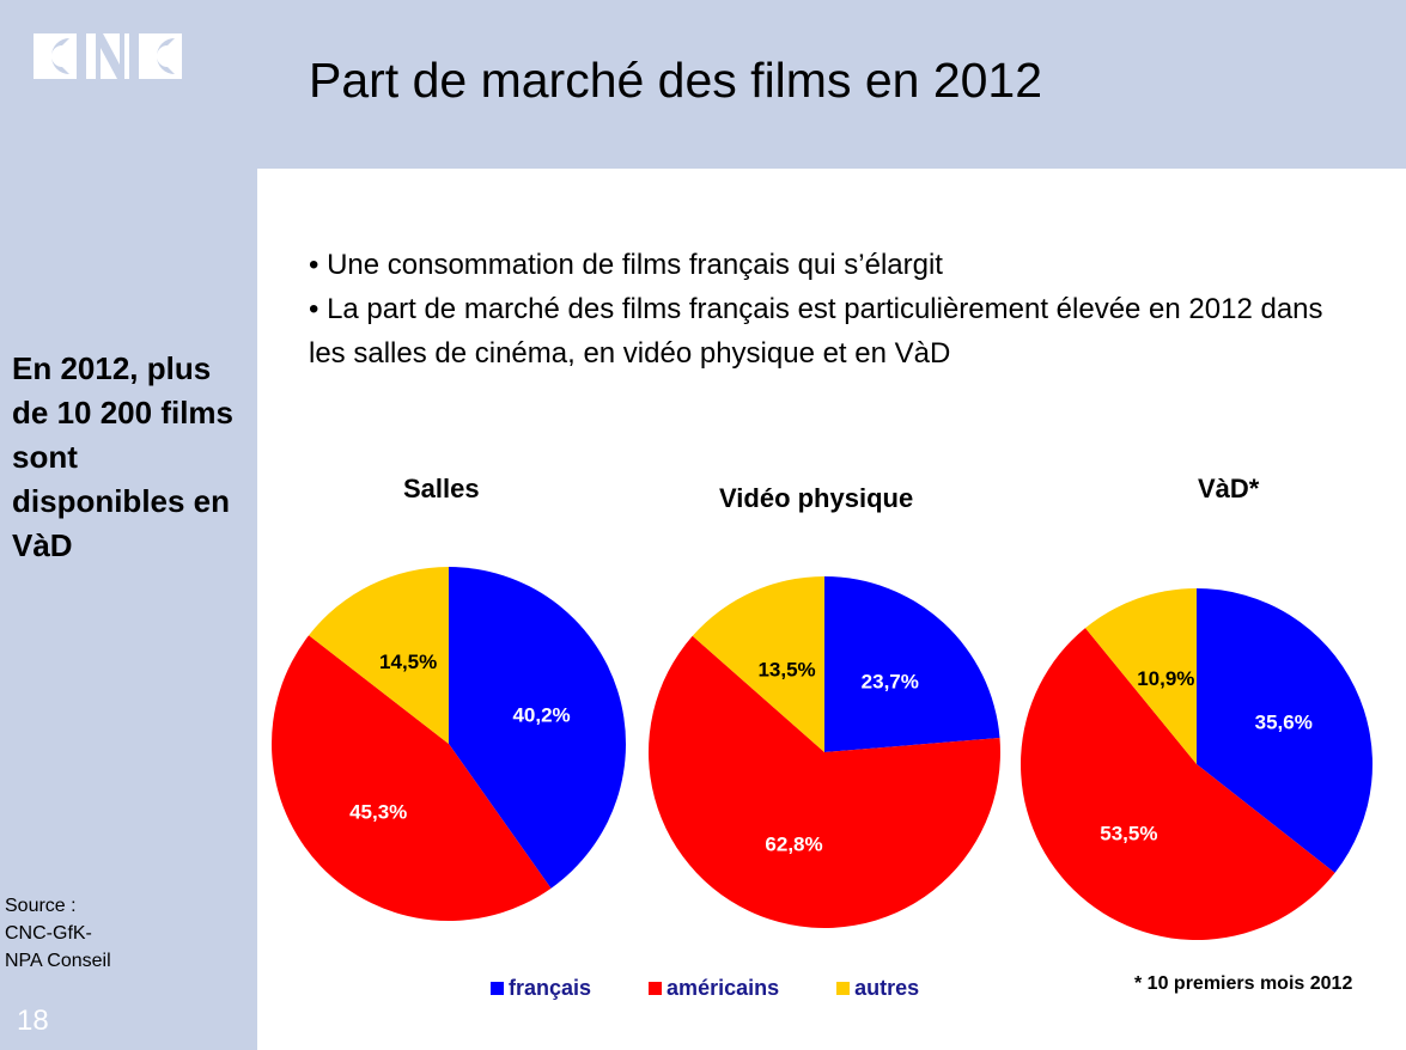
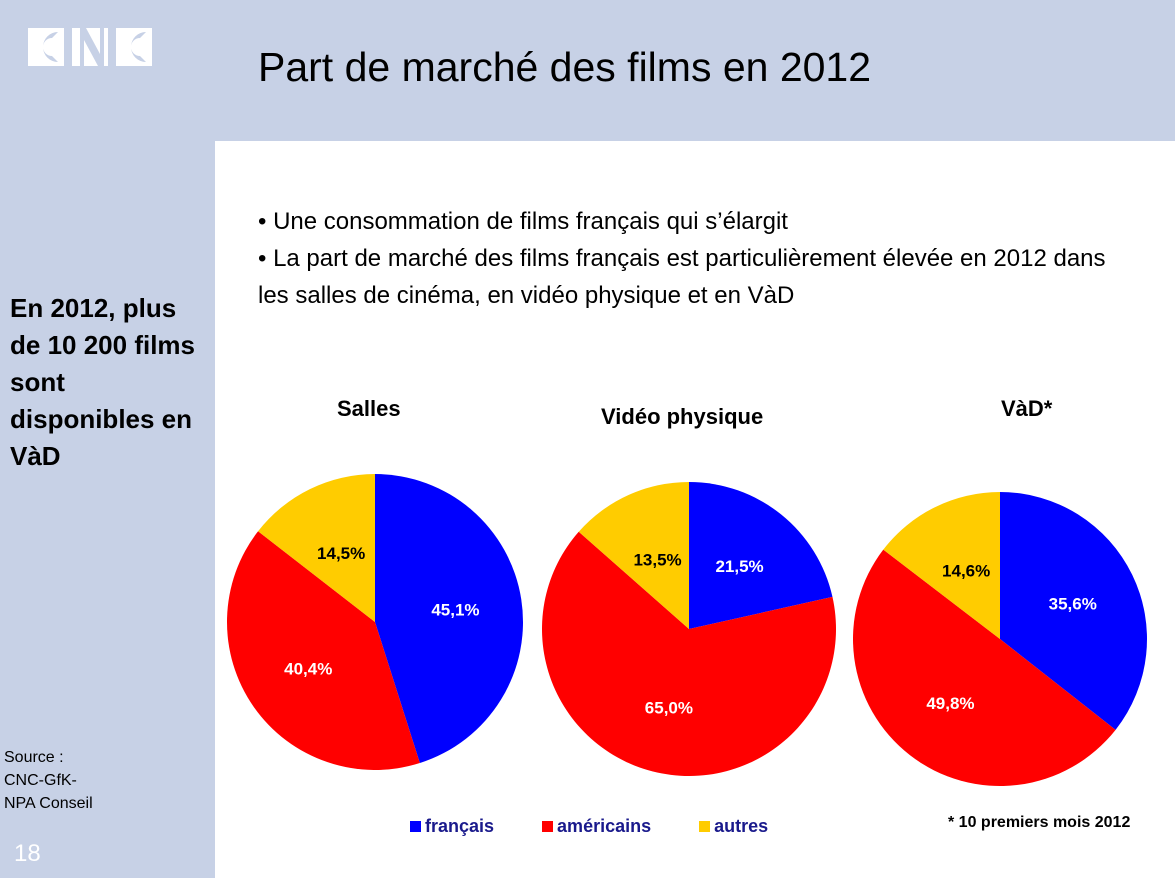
Salles/français: 40,2% -> 45,1%
Salles/américains: 45,3% -> 40,4%
Vidéo physique/français: 23,7% -> 21,5%
Vidéo physique/américains: 62,8% -> 65,0%
VàD*/américains: 53,5% -> 49,8%
VàD*/autres: 10,9% -> 14,6%
